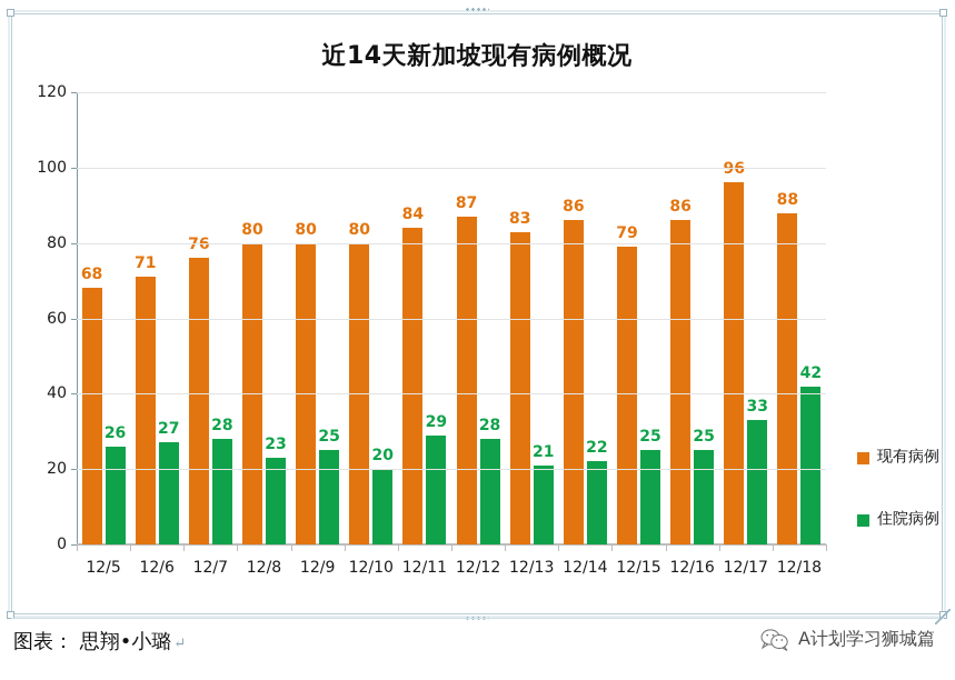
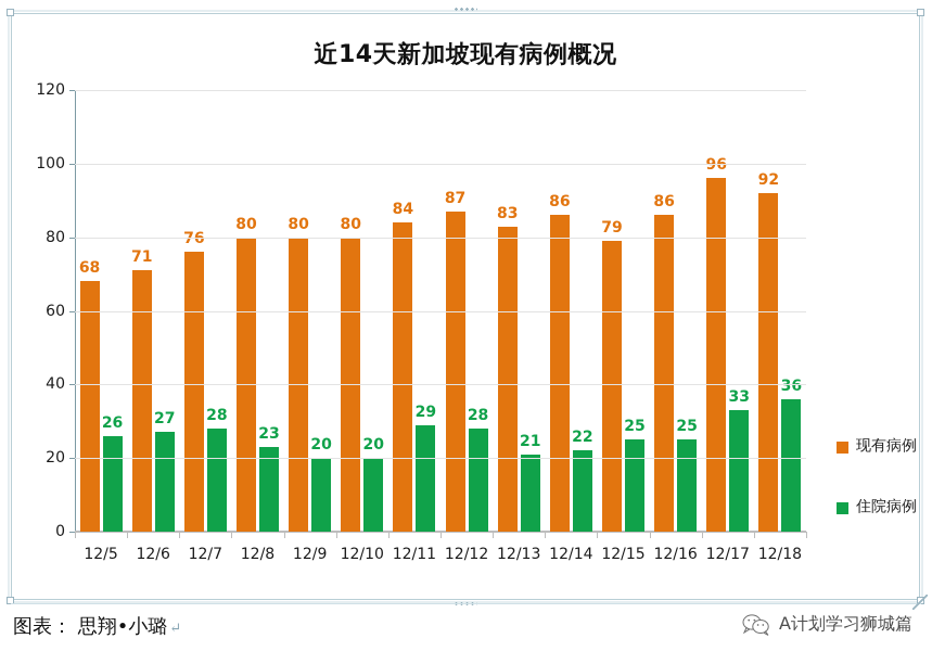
住院病例/12/9: 25 -> 20
现有病例/12/18: 88 -> 92
住院病例/12/18: 42 -> 36
